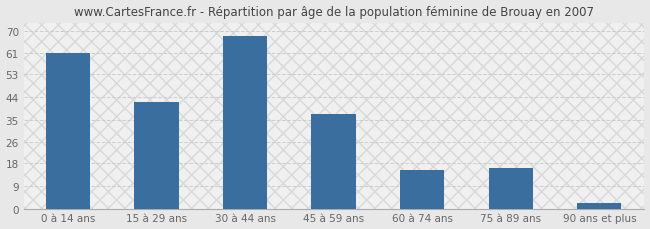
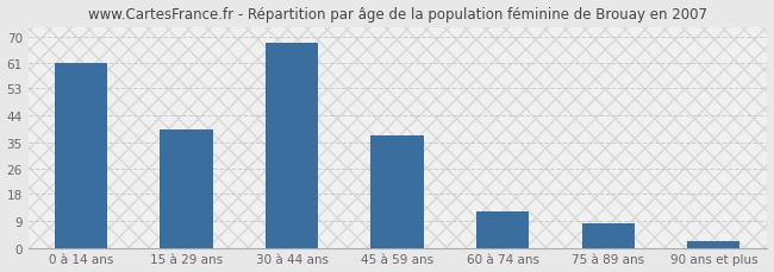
15 à 29 ans: 42 -> 39
60 à 74 ans: 15 -> 12
75 à 89 ans: 16 -> 8
